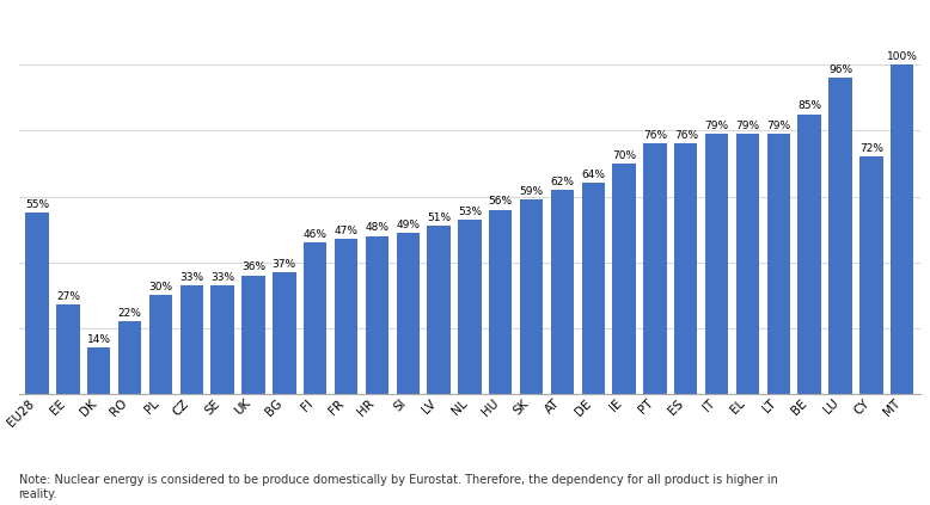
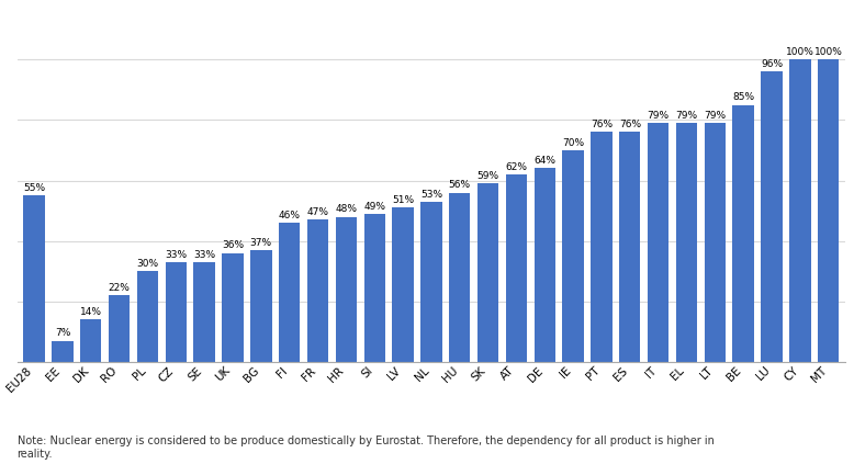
EE: 27% -> 7%
CY: 72% -> 100%
